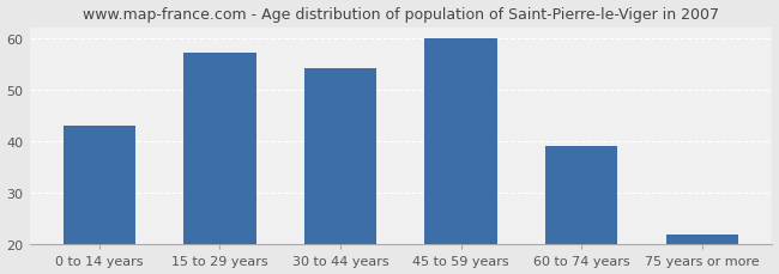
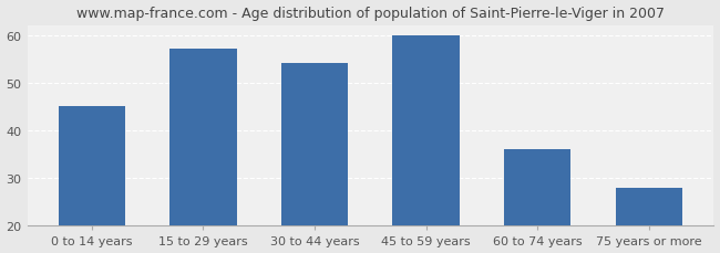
0 to 14 years: 43 -> 45
60 to 74 years: 39 -> 36
75 years or more: 22 -> 28
